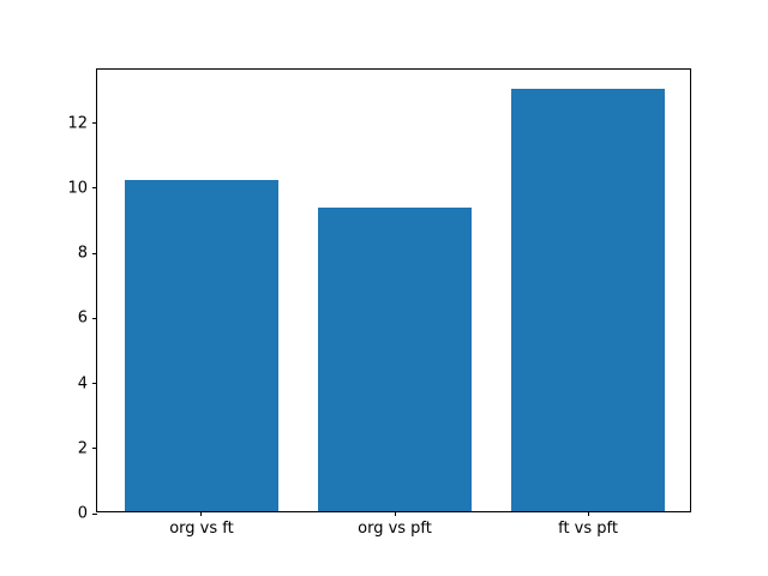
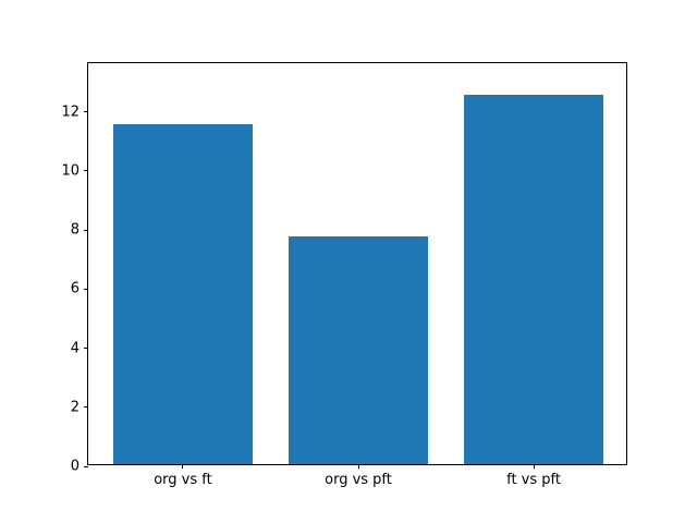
org vs ft: 10.2 -> 11.5
org vs pft: 9.3 -> 7.7
ft vs pft: 13.0 -> 12.5
